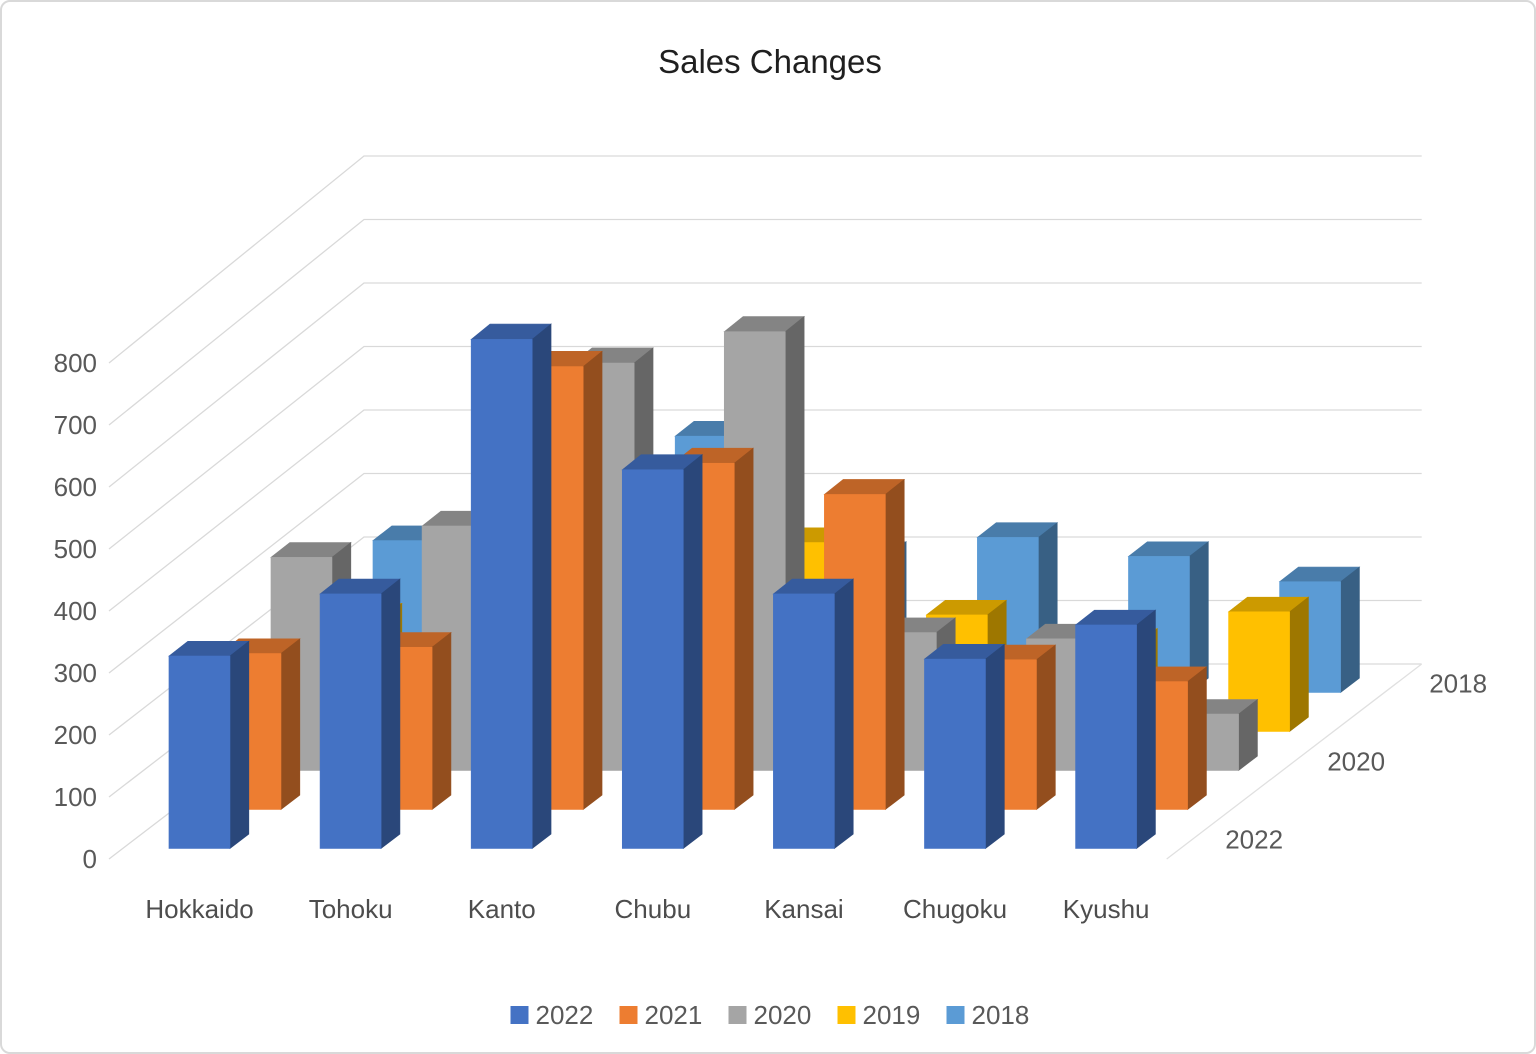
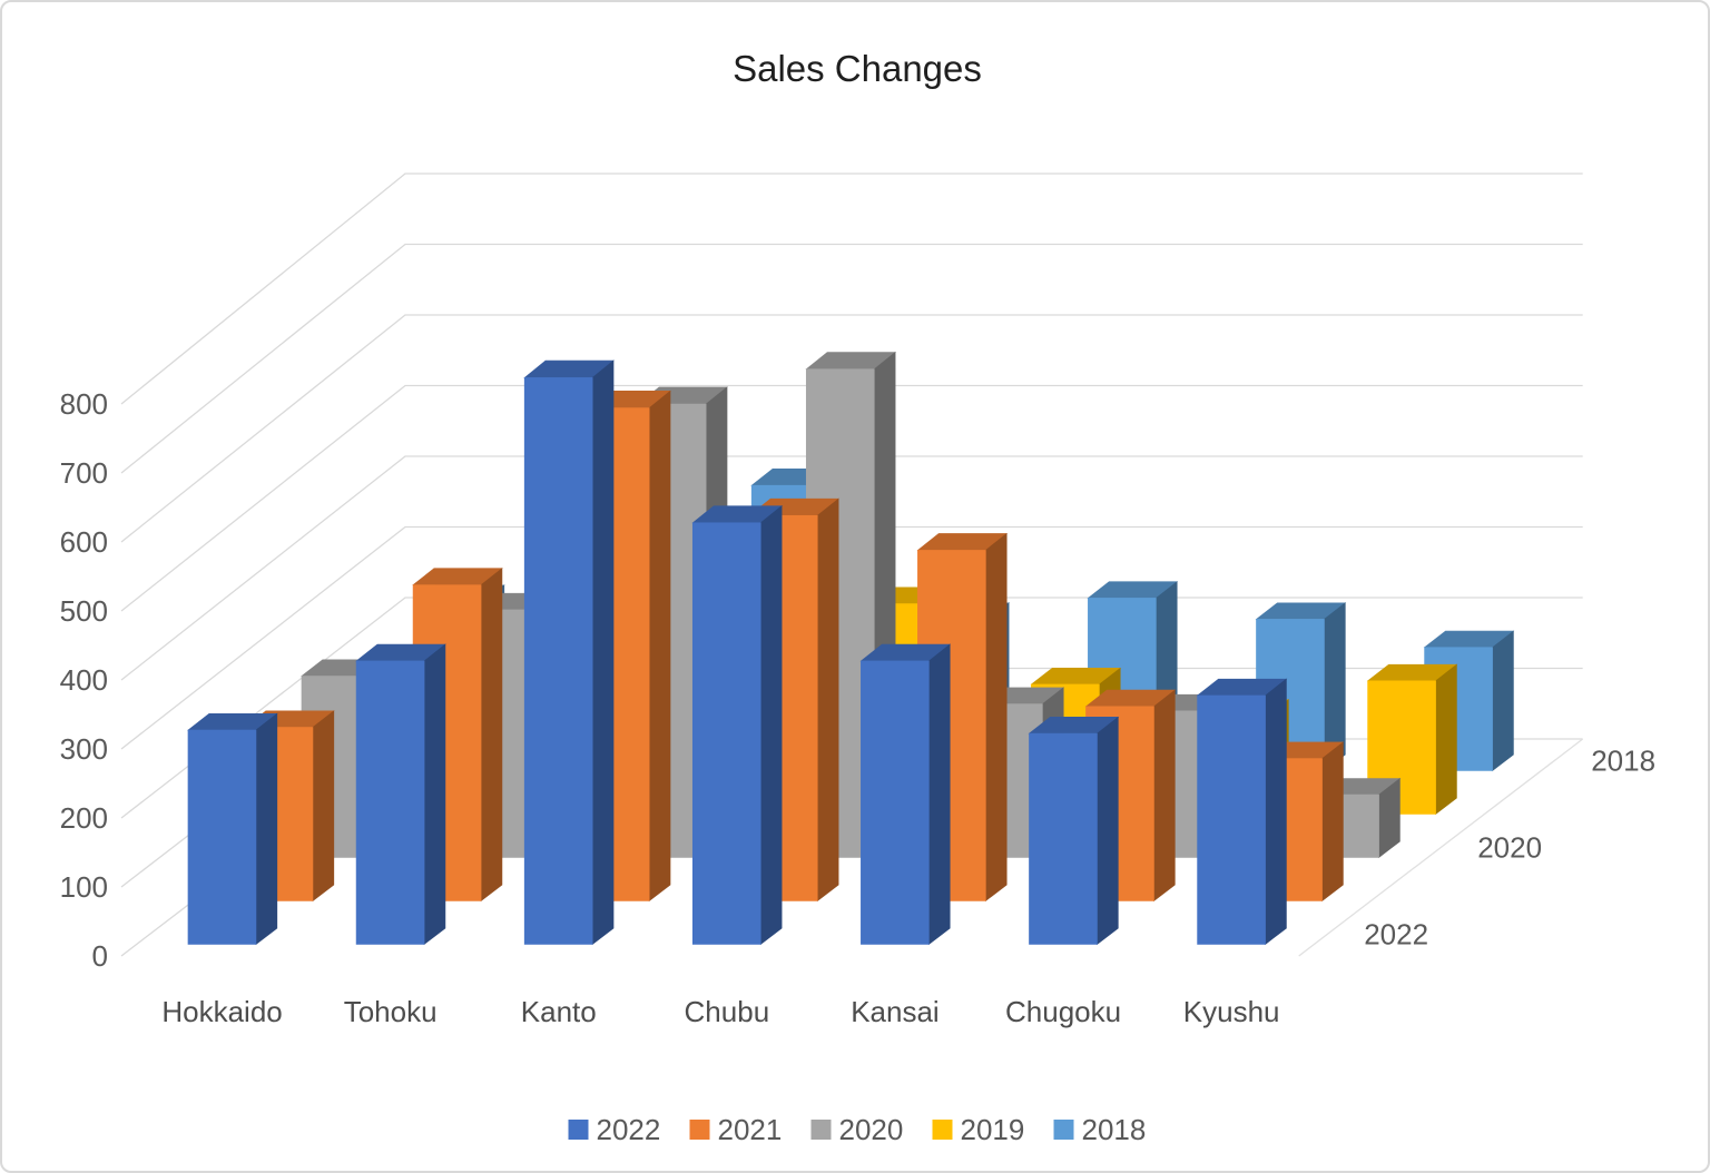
2020/Hokkaido: 340 -> 260
2021/Tohoku: 260 -> 460
2020/Tohoku: 390 -> 360
2021/Chugoku: 240 -> 280
